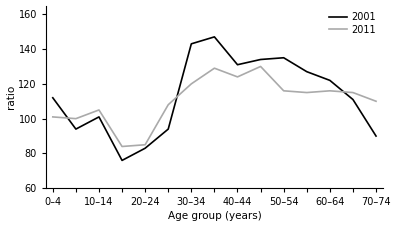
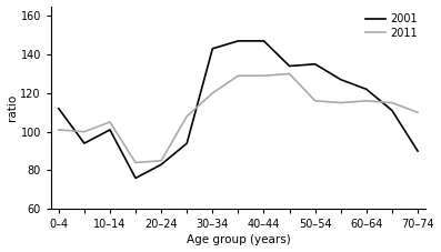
2001/40–44: 131 -> 147
2011/40–44: 124 -> 129
